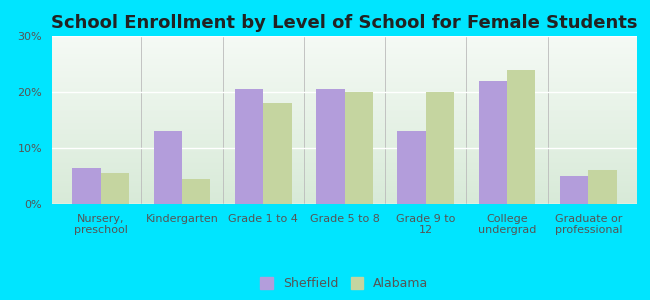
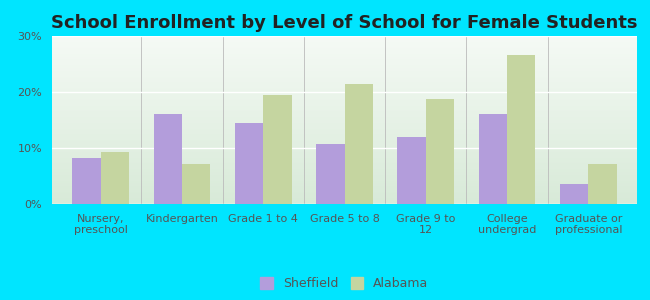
Sheffield/Nursery, preschool: 6.5% -> 8.2%
Alabama/Nursery, preschool: 5.5% -> 9.2%
Sheffield/Kindergarten: 13.0% -> 16.0%
Alabama/Kindergarten: 4.5% -> 7.2%
Sheffield/Grade 1 to 4: 20.5% -> 14.4%
Alabama/Grade 1 to 4: 18.0% -> 19.4%
Sheffield/Grade 5 to 8: 20.5% -> 10.8%
Alabama/Grade 5 to 8: 20.0% -> 21.4%
Sheffield/Grade 9 to 12: 13.0% -> 12.0%
Alabama/Grade 9 to 12: 20.0% -> 18.8%
Sheffield/College undergrad: 22.0% -> 16.0%
Alabama/College undergrad: 24.0% -> 26.6%
Sheffield/Graduate or professional: 5.0% -> 3.6%
Alabama/Graduate or professional: 6.0% -> 7.2%
